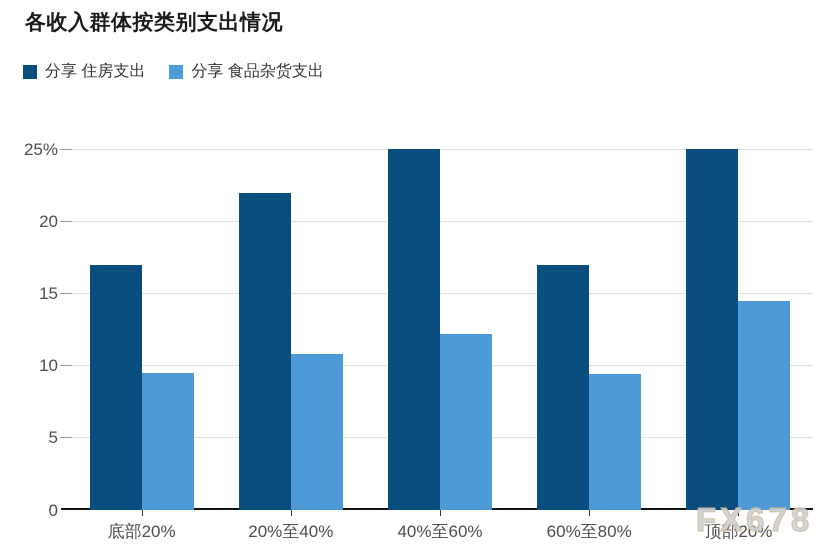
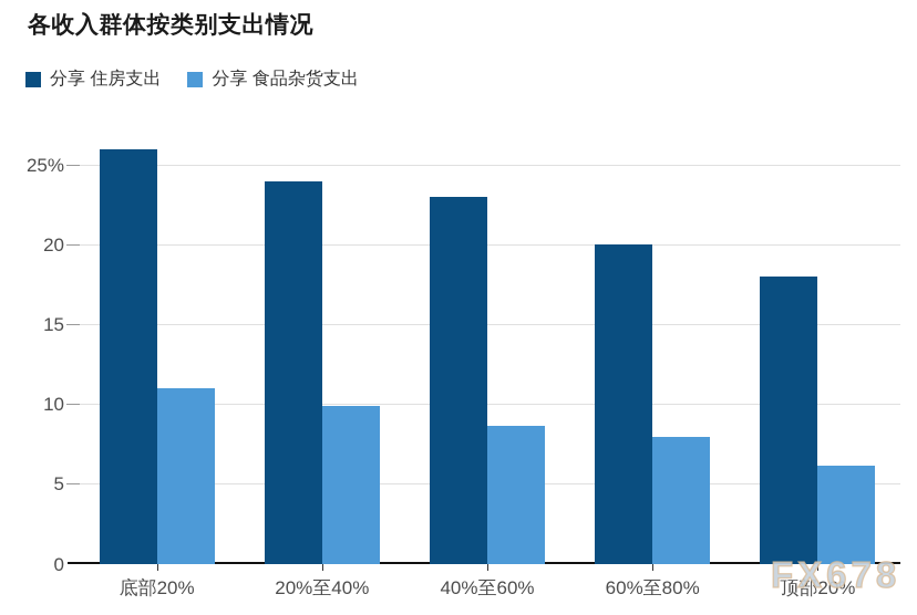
分享 住房支出/底部20%: 17% -> 26%
分享 食品杂货支出/底部20%: 9.5% -> 11.0%
分享 住房支出/20%至40%: 22% -> 24%
分享 食品杂货支出/20%至40%: 10.8% -> 9.9%
分享 住房支出/40%至60%: 25% -> 23%
分享 食品杂货支出/40%至60%: 12.2% -> 8.7%
分享 住房支出/60%至80%: 17% -> 20%
分享 食品杂货支出/60%至80%: 9.4% -> 8.0%
分享 住房支出/顶部20%: 25% -> 18%
分享 食品杂货支出/顶部20%: 14.5% -> 6.2%
